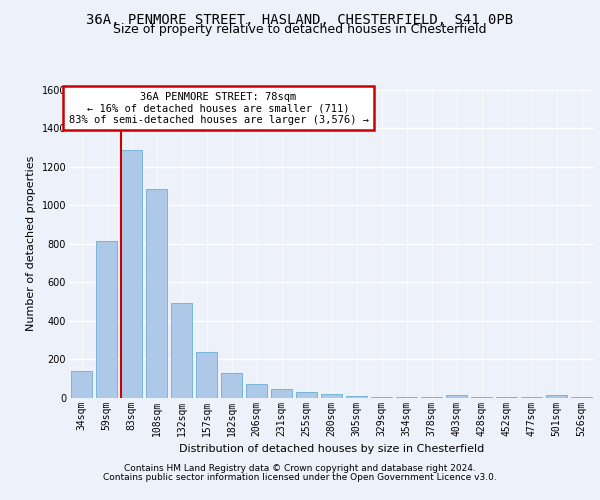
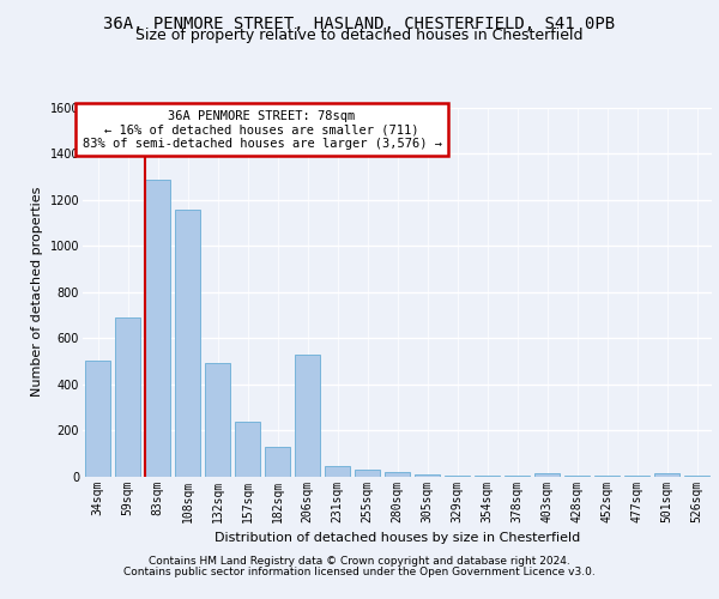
34sqm: 140 -> 500
59sqm: 820 -> 690
108sqm: 1080 -> 1160
206sqm: 70 -> 530
